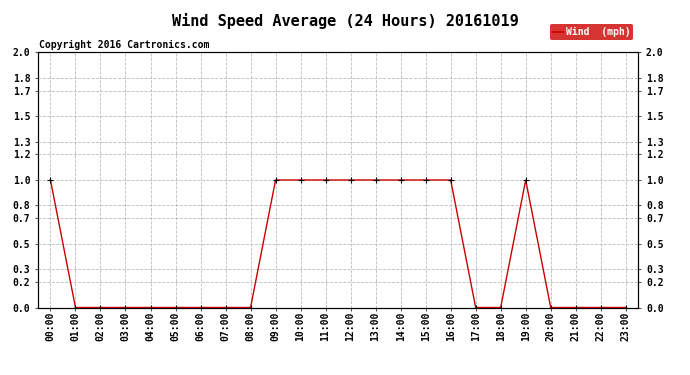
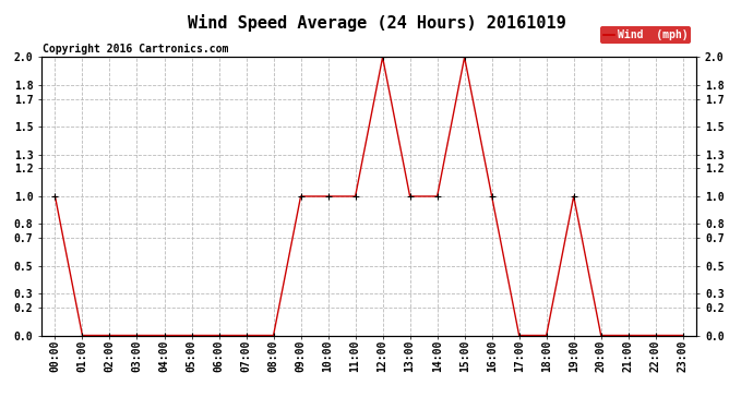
12:00: 1 -> 2
15:00: 1 -> 2
